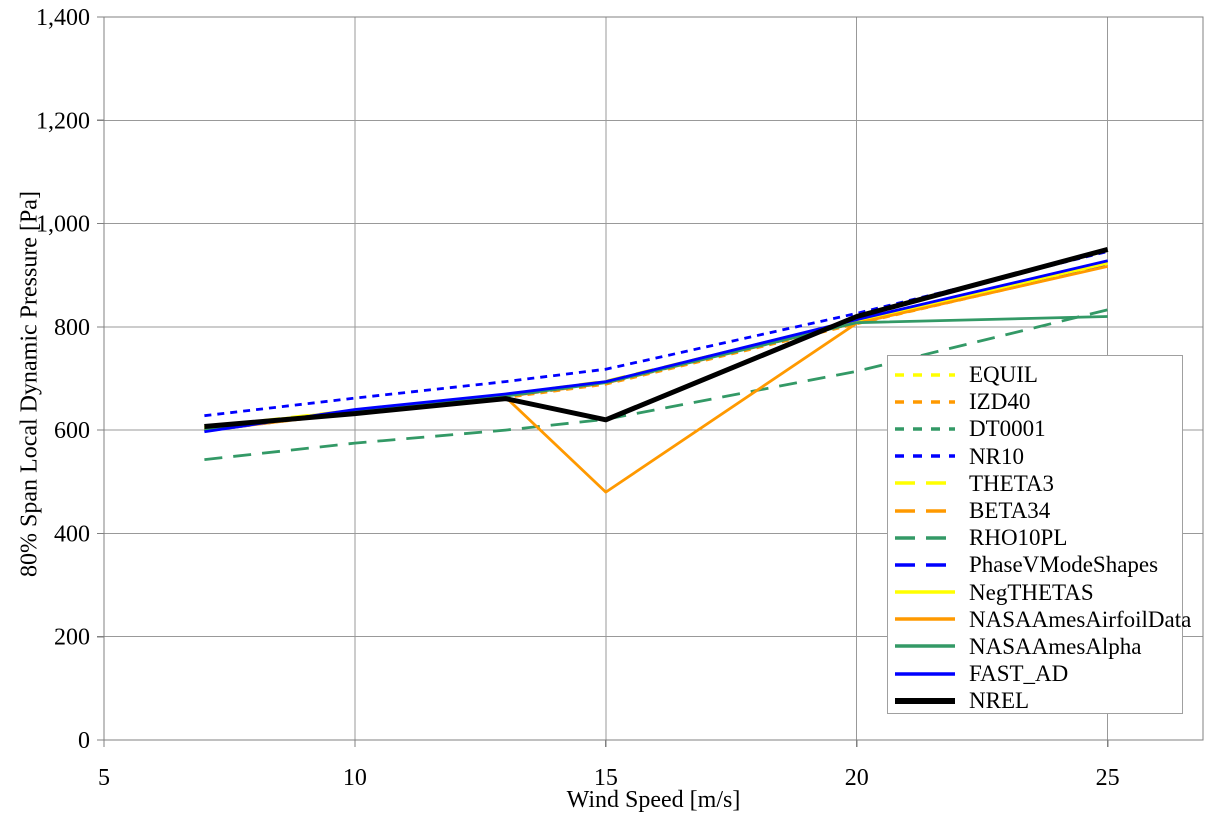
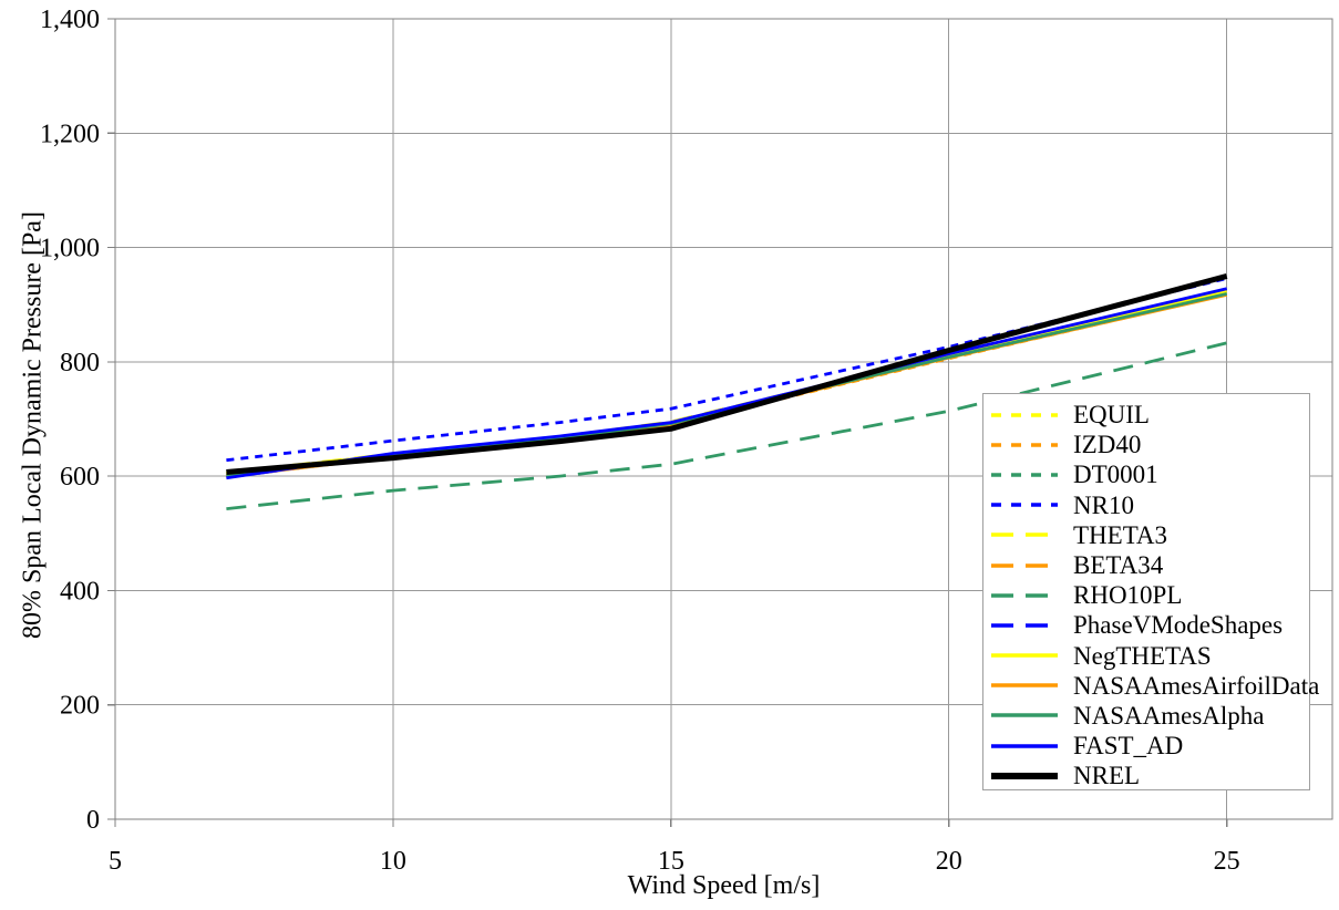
NASAAmesAirfoilData/15: 480 -> 690
NREL/15: 620 -> 680
NASAAmesAlpha/25: 820 -> 920
